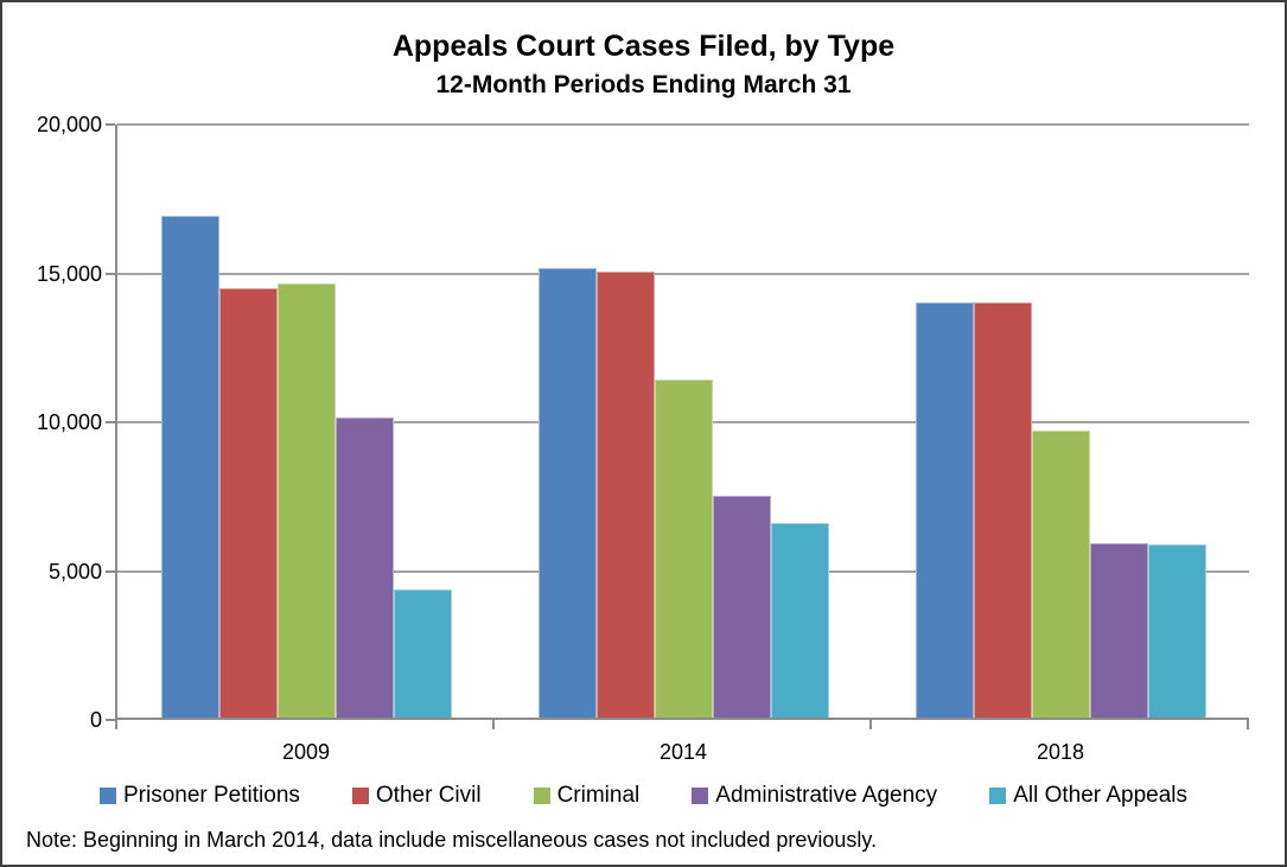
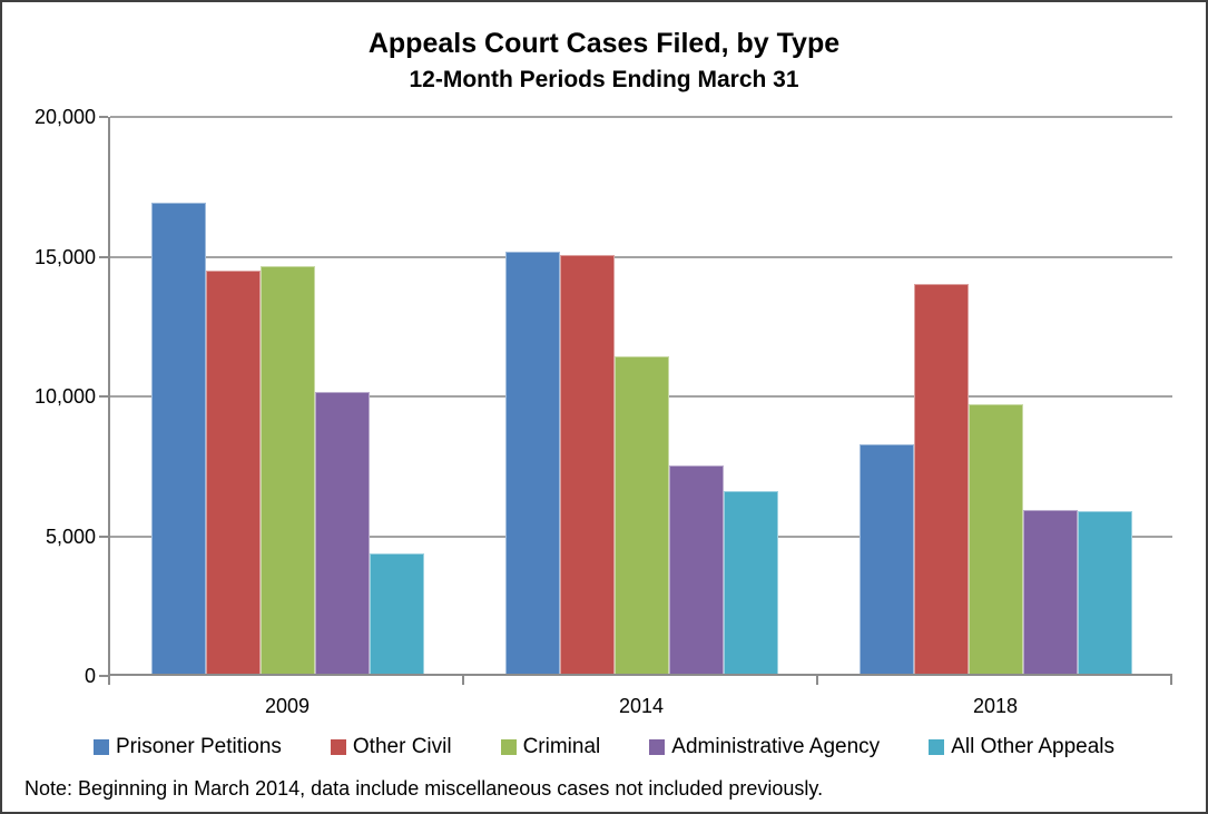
Prisoner Petitions/2018: 14000 -> 8200
